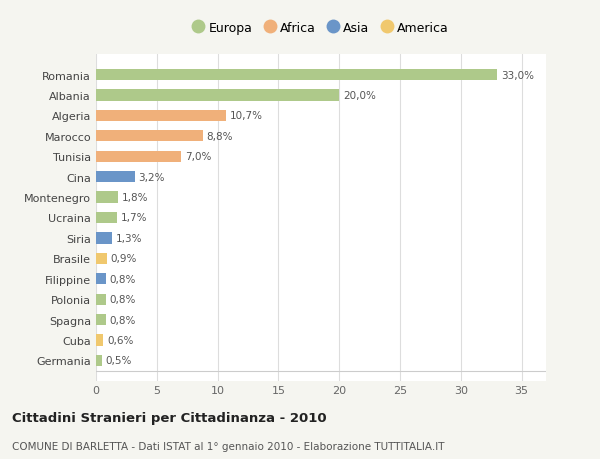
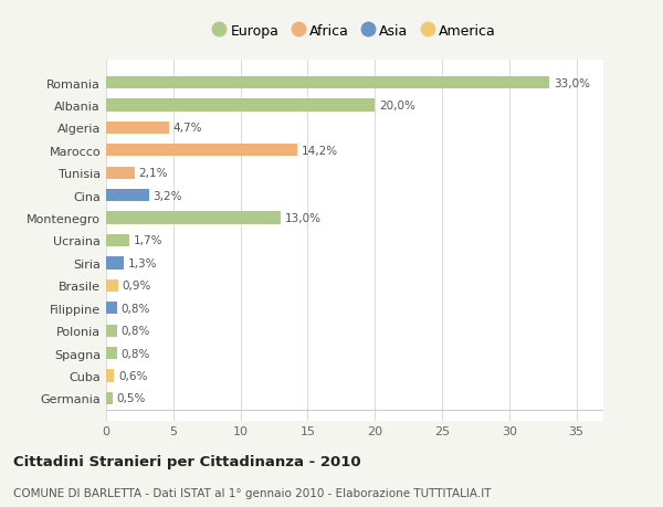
Algeria: 10,7% -> 4,7%
Marocco: 8,8% -> 14,2%
Tunisia: 7,0% -> 2,1%
Montenegro: 1,8% -> 13,0%
